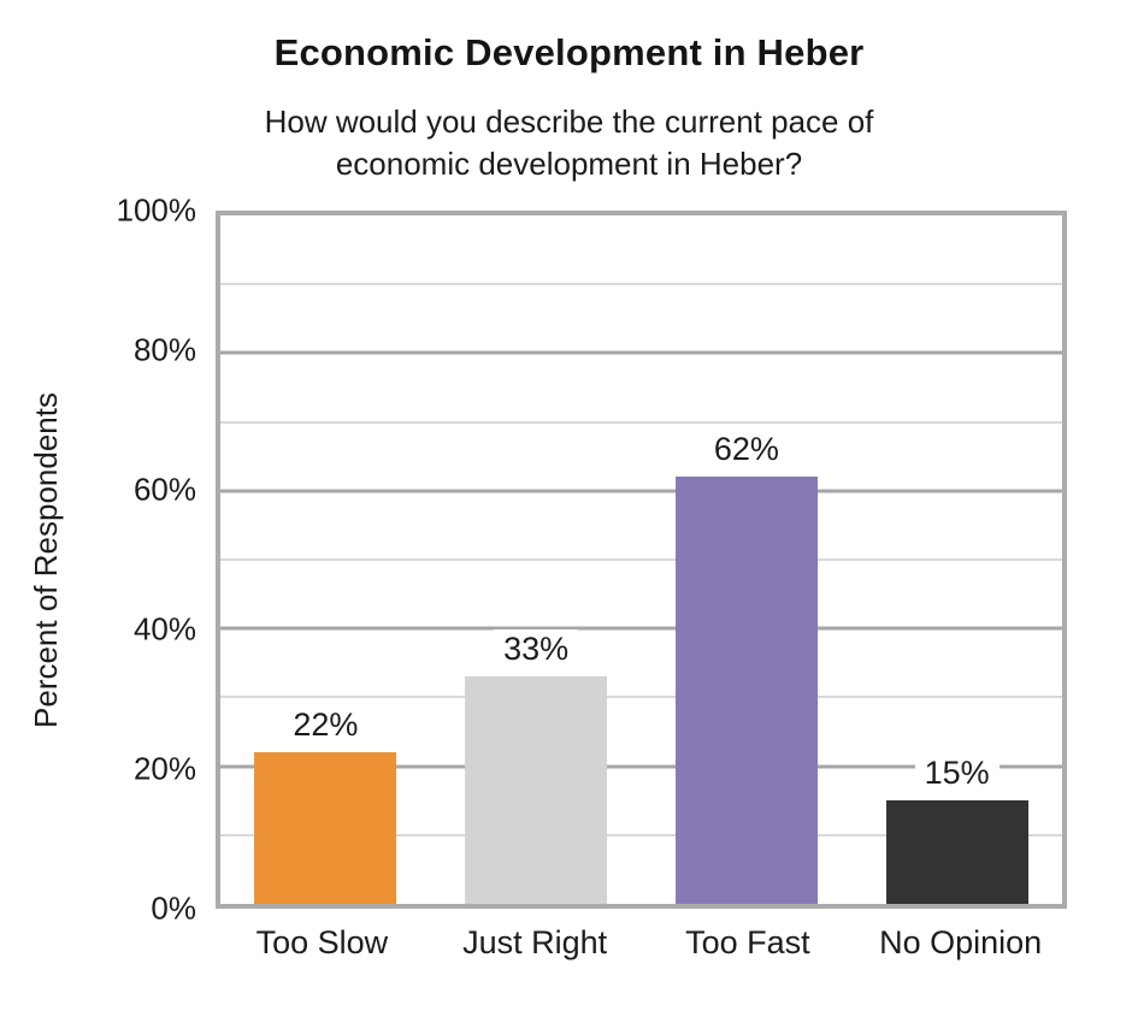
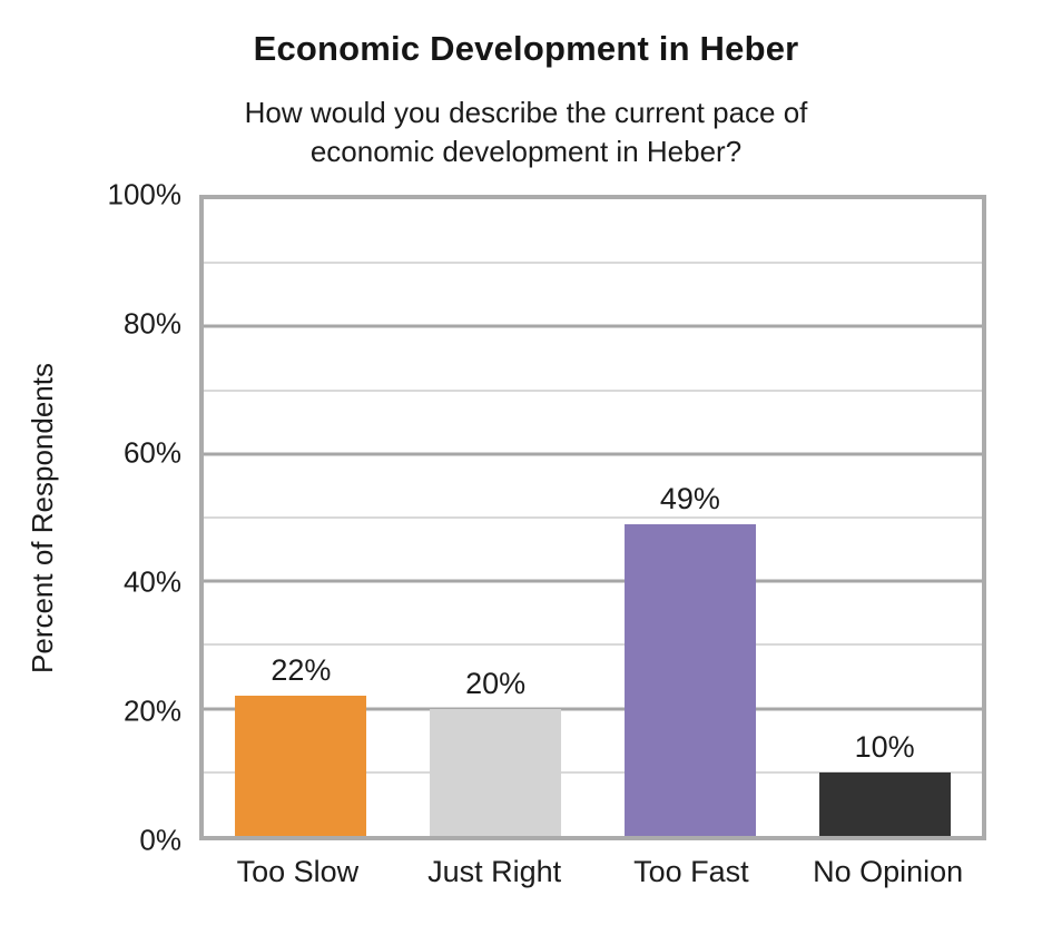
Just Right: 33% -> 20%
Too Fast: 62% -> 49%
No Opinion: 15% -> 10%
